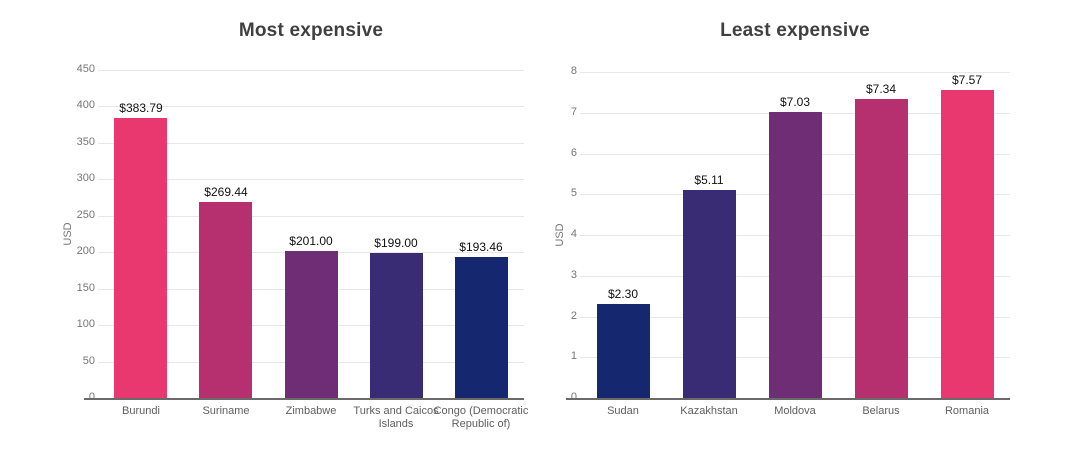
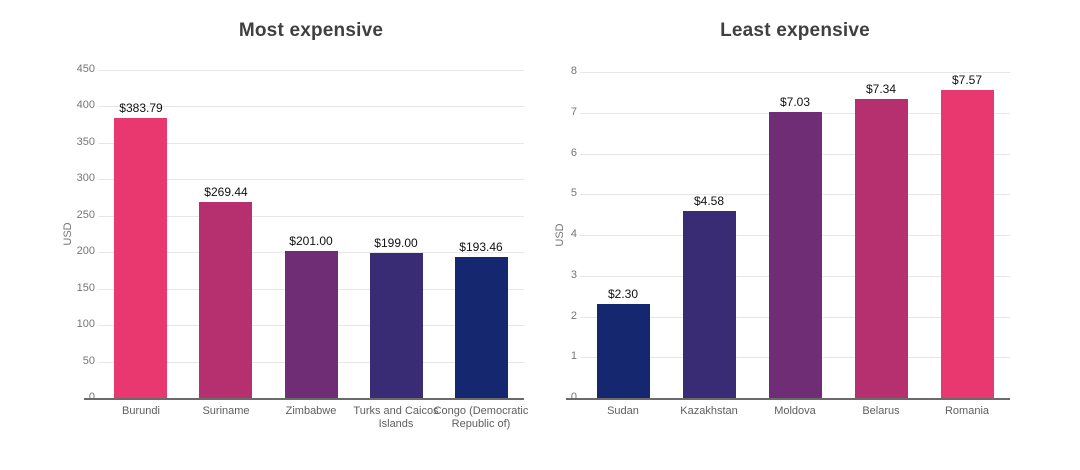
Least expensive/Kazakhstan: $5.11 -> $4.58
